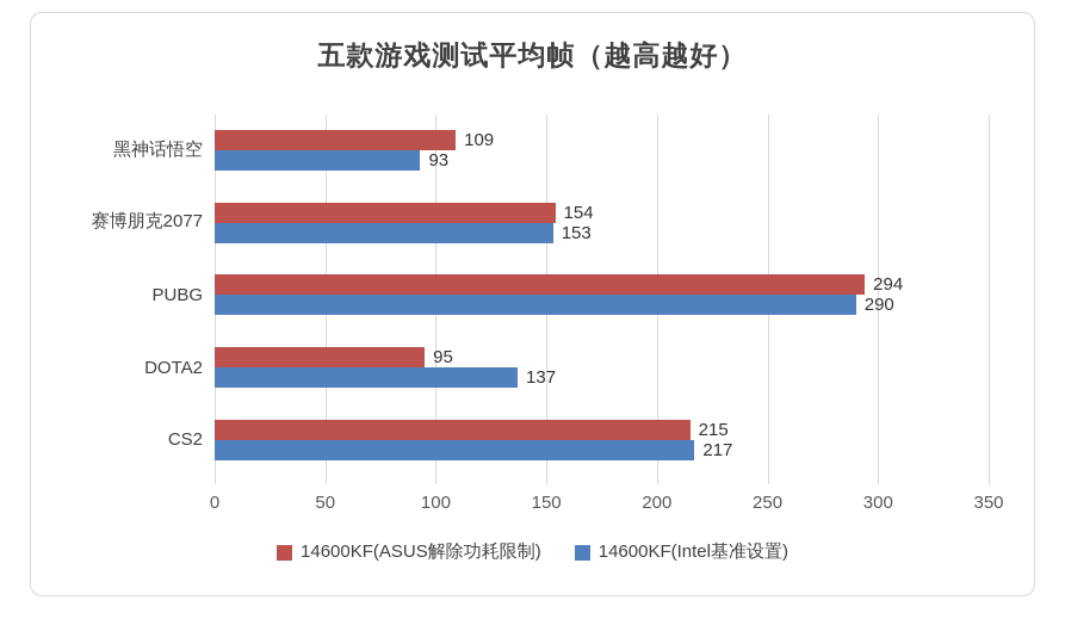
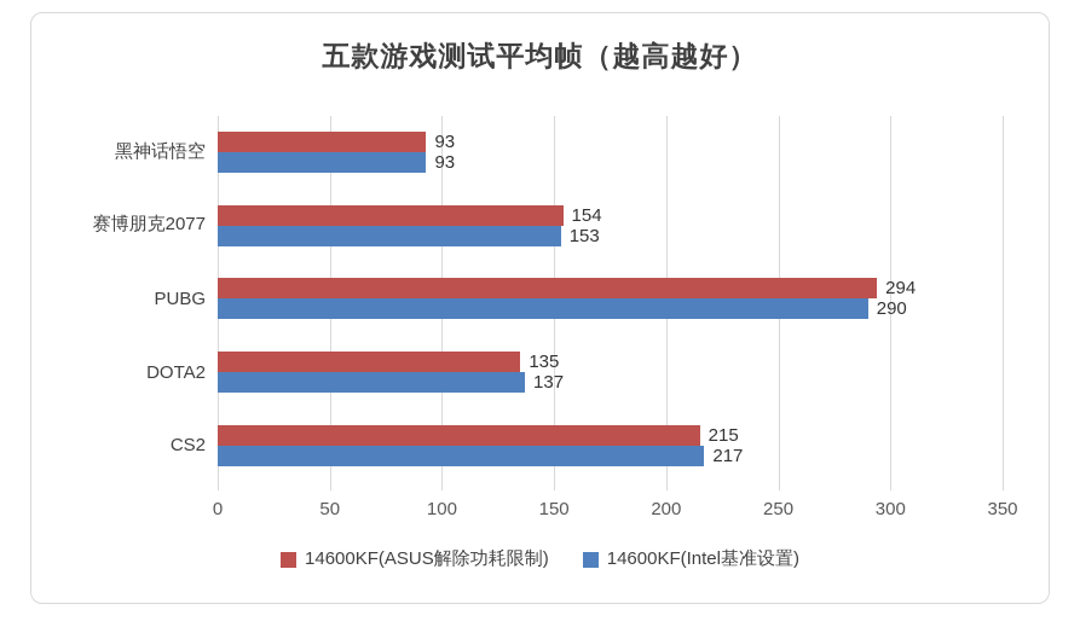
14600KF(ASUS解除功耗限制)/黑神话悟空: 109 -> 93
14600KF(ASUS解除功耗限制)/DOTA2: 95 -> 135
